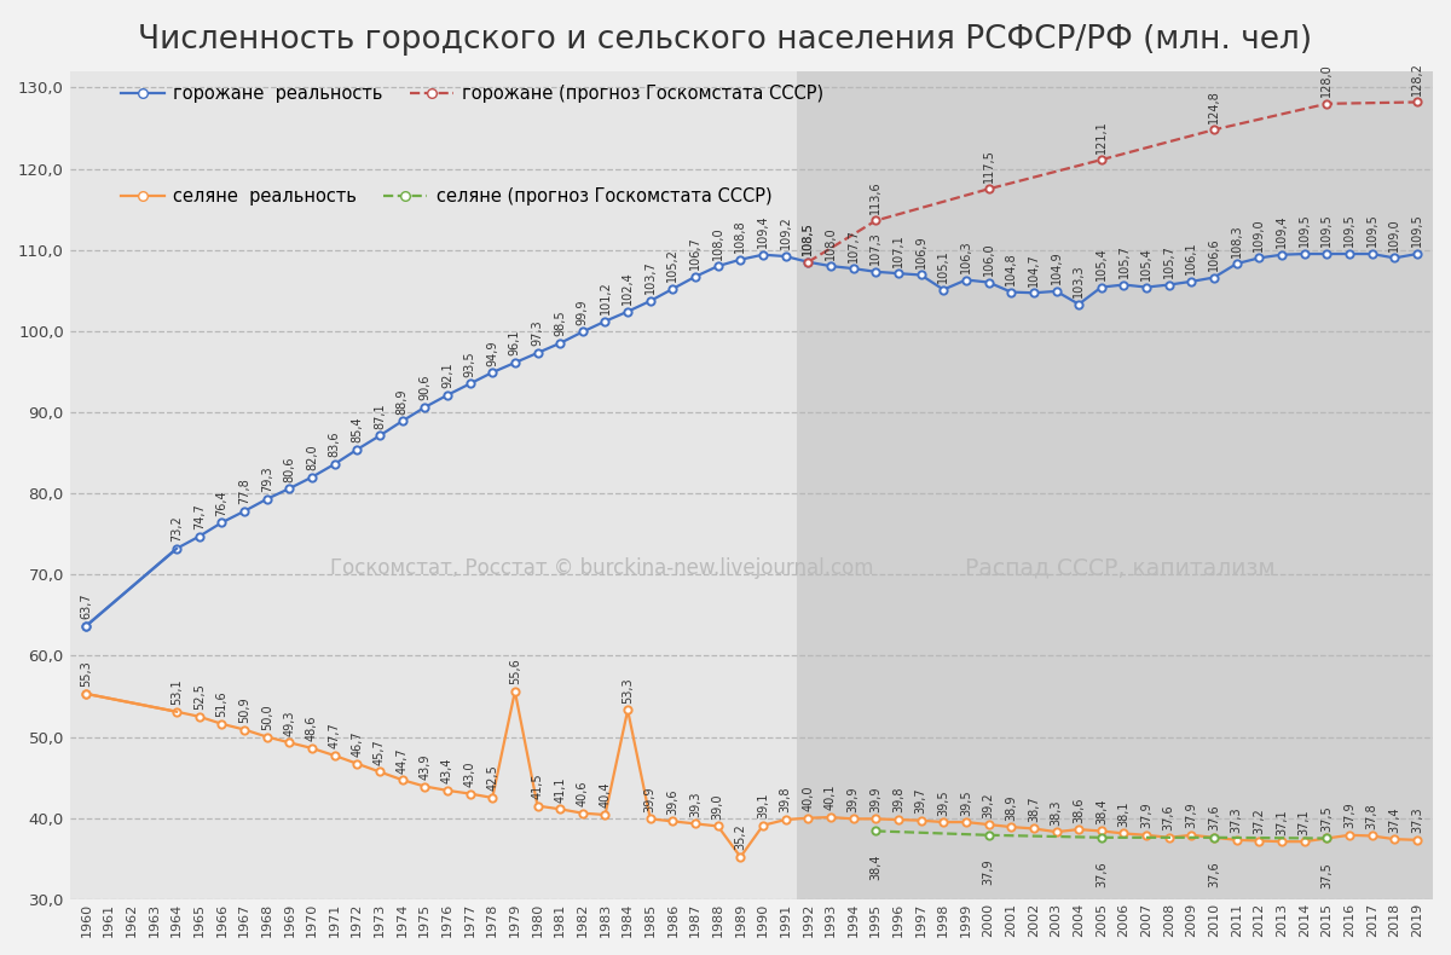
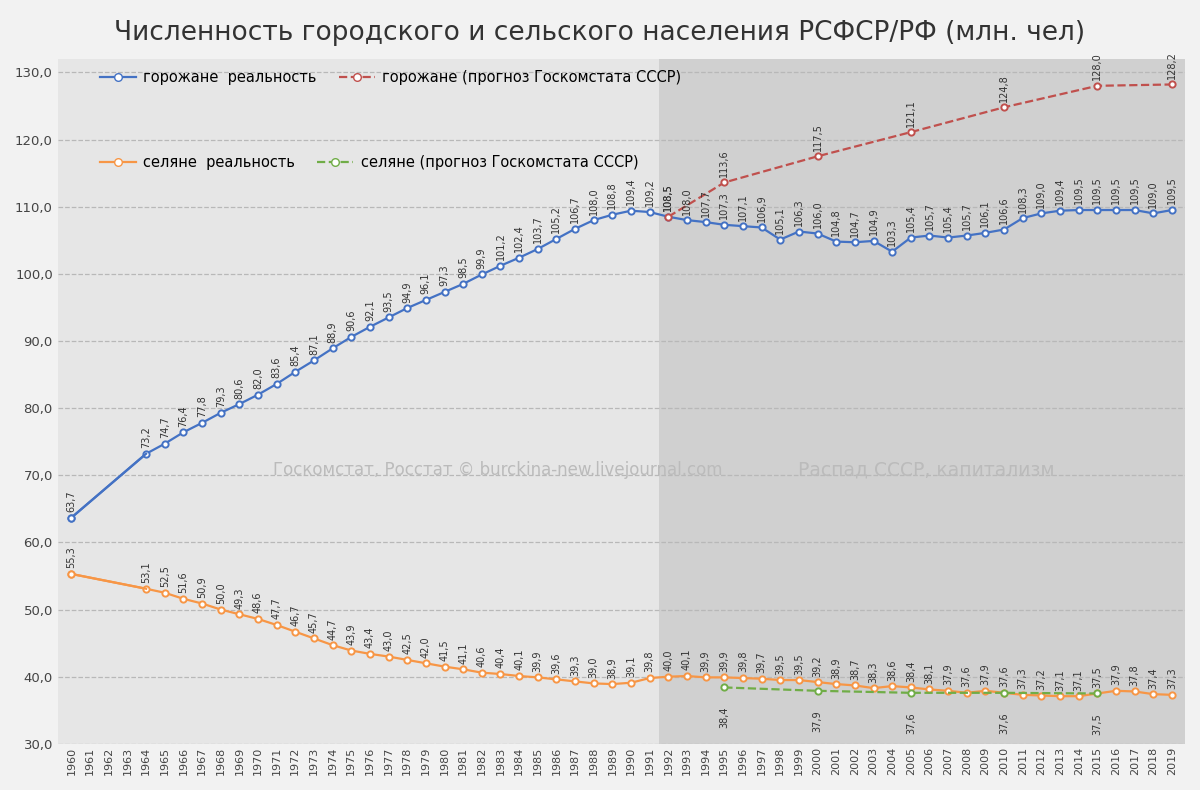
селяне реальность/1979: 55,6 -> 42,0
селяне реальность/1984: 53,3 -> 40,1
селяне реальность/1989: 35,2 -> 38,9
